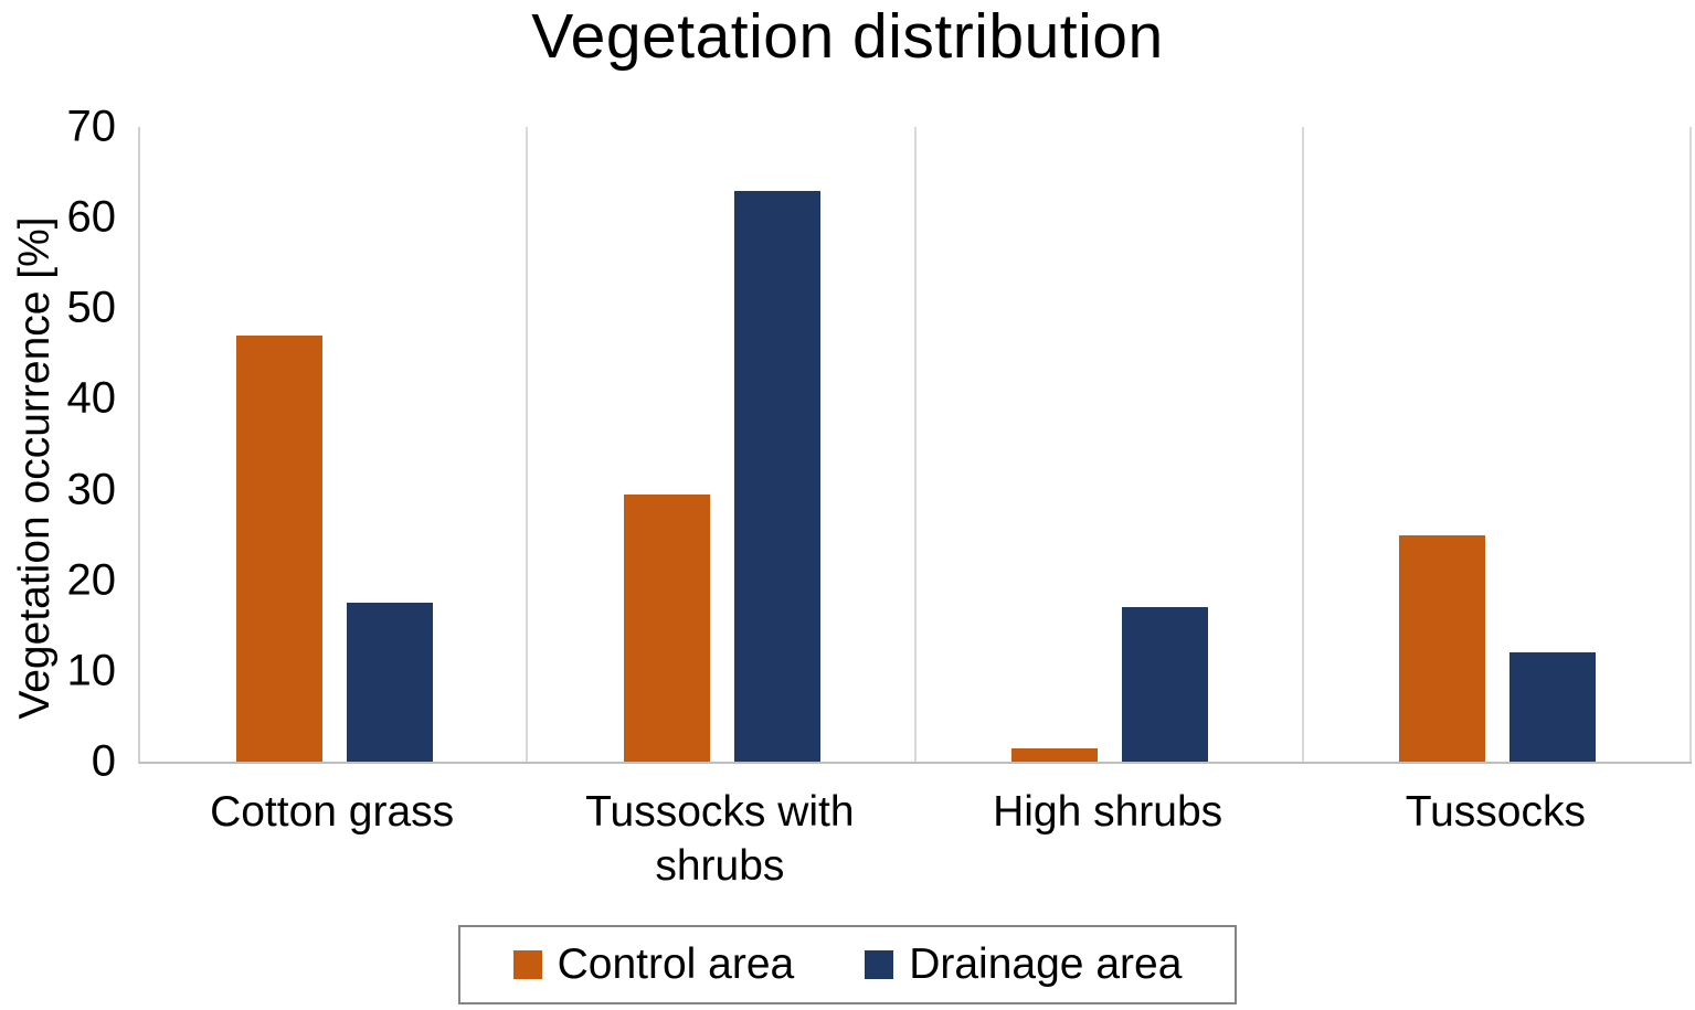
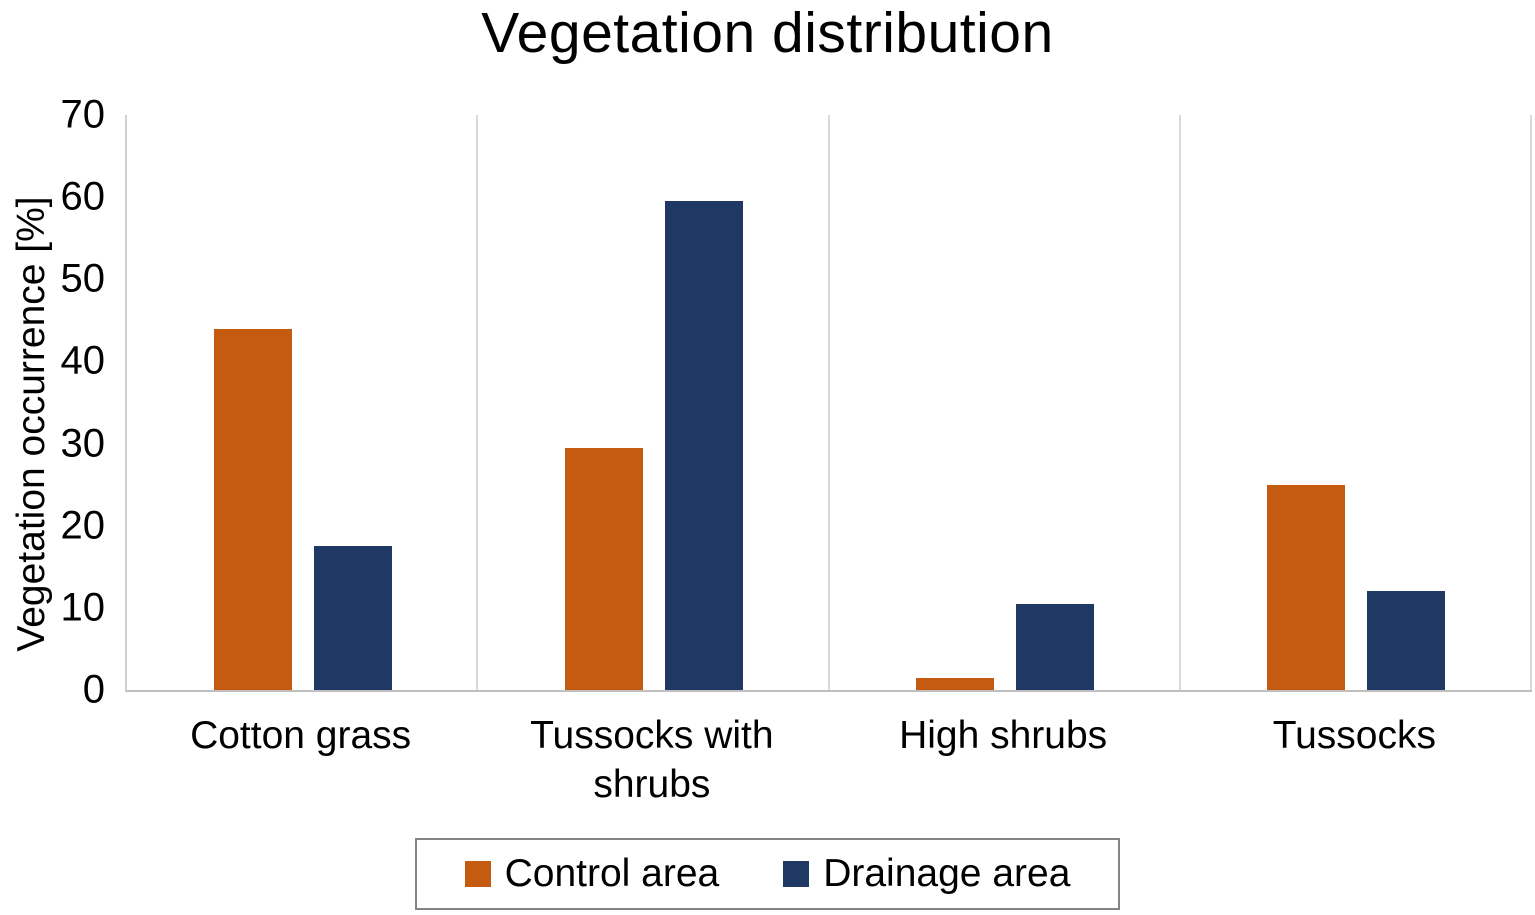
Control area/Cotton grass: 47 -> 44
Drainage area/Tussocks with shrubs: 63 -> 60
Drainage area/High shrubs: 17 -> 10
